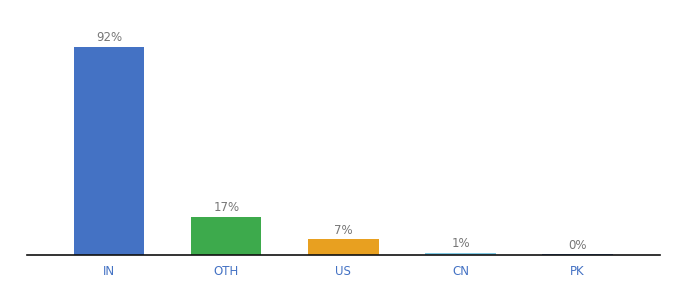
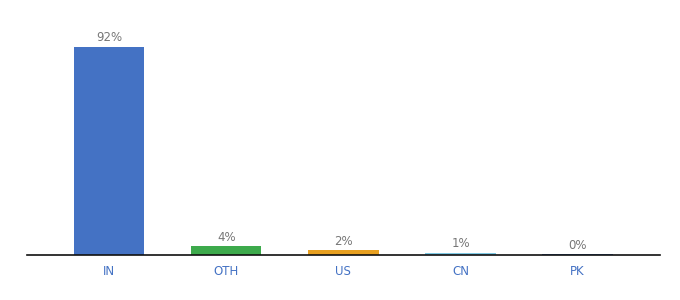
OTH: 17% -> 4%
US: 7% -> 2%
